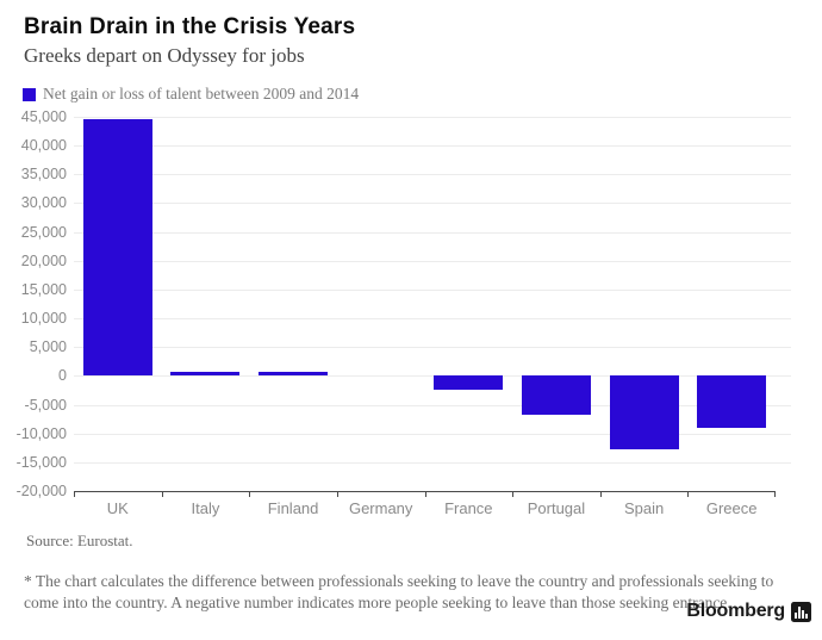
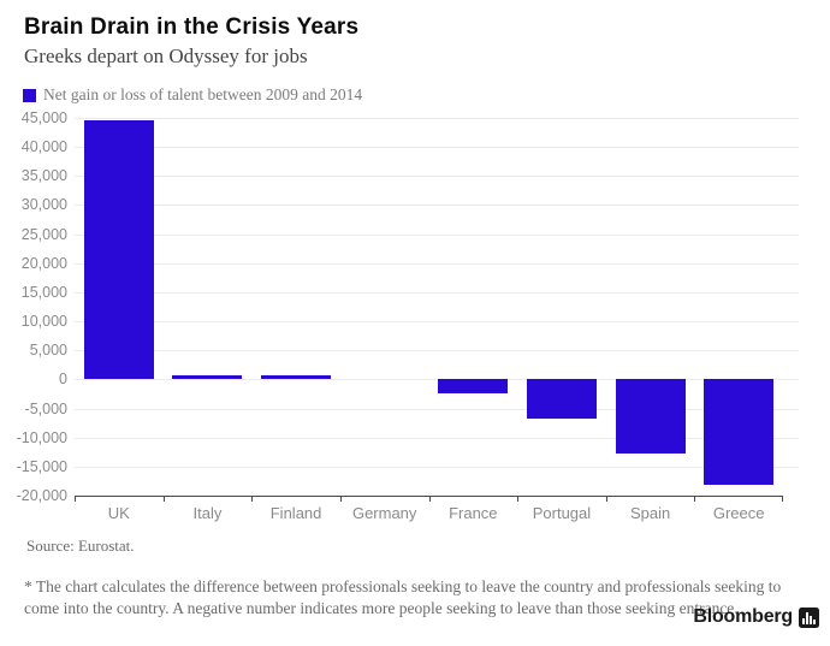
Greece: -9000 -> -18000
